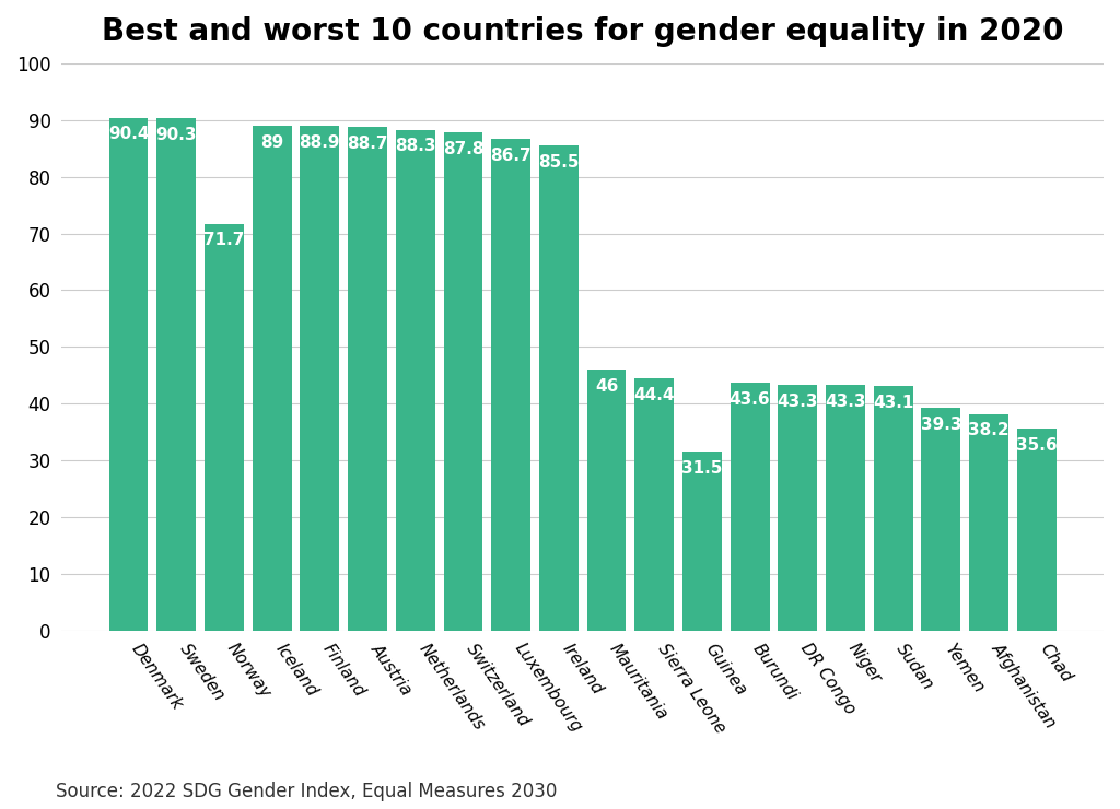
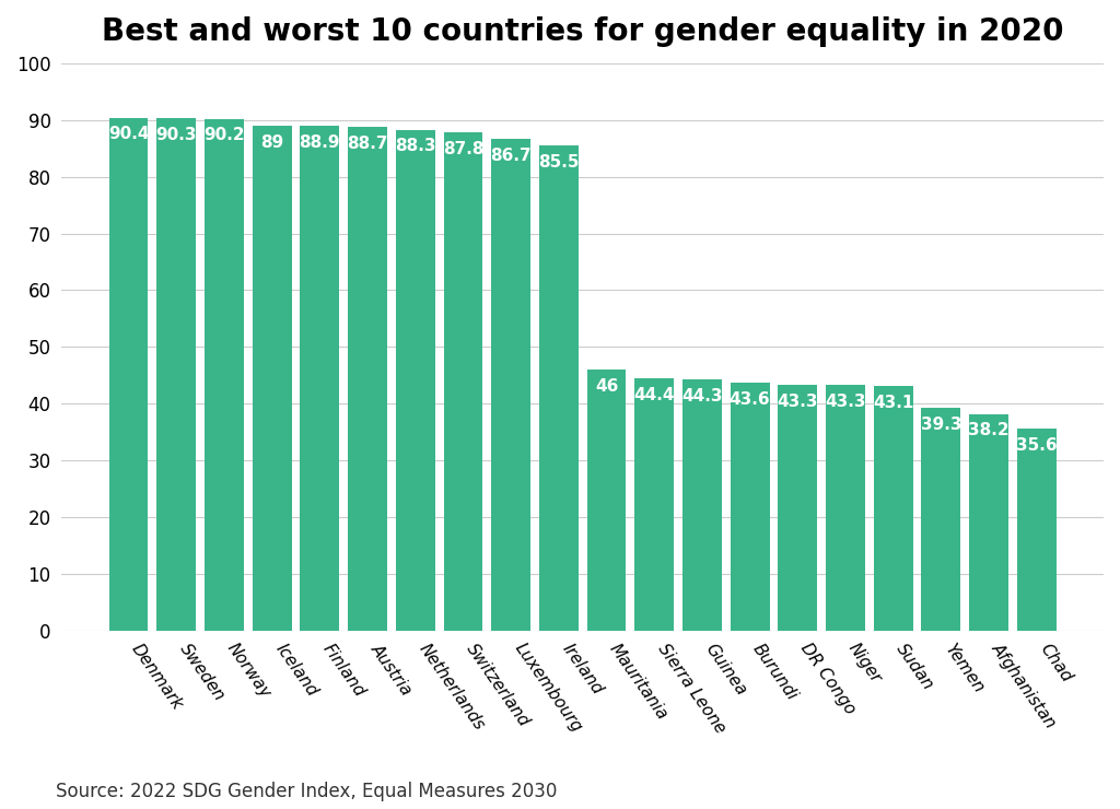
Norway: 71.7 -> 90.2
Guinea: 31.5 -> 44.3
